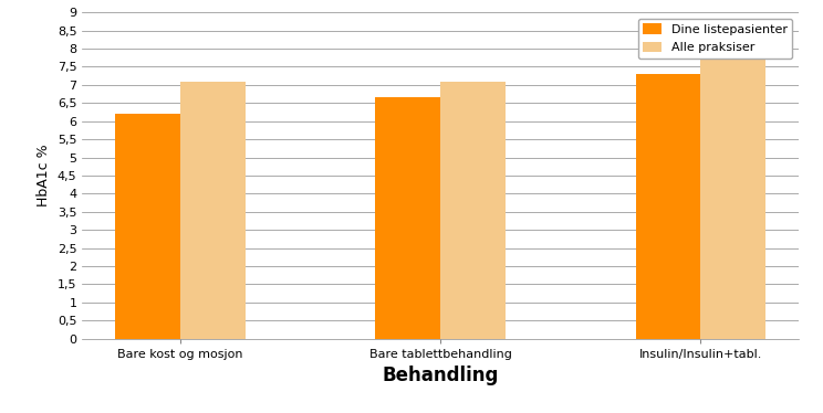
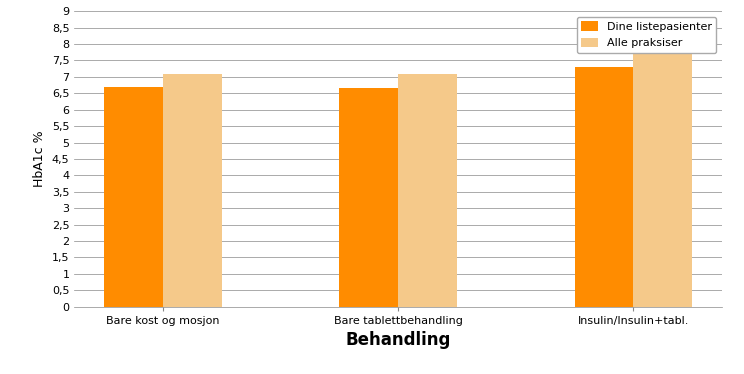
Dine listepasienter/Bare kost og mosjon: 6,20 -> 6,70
